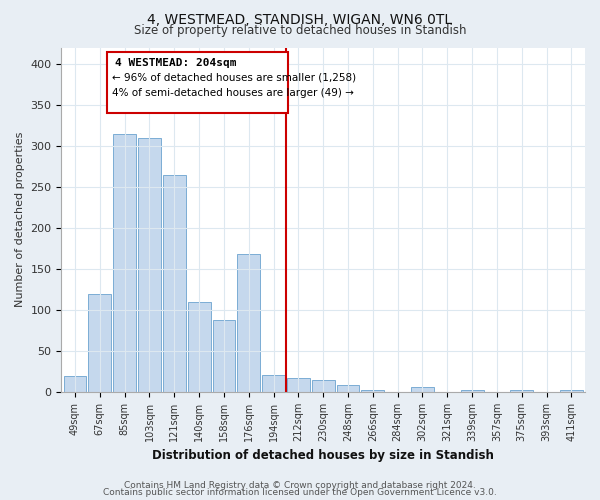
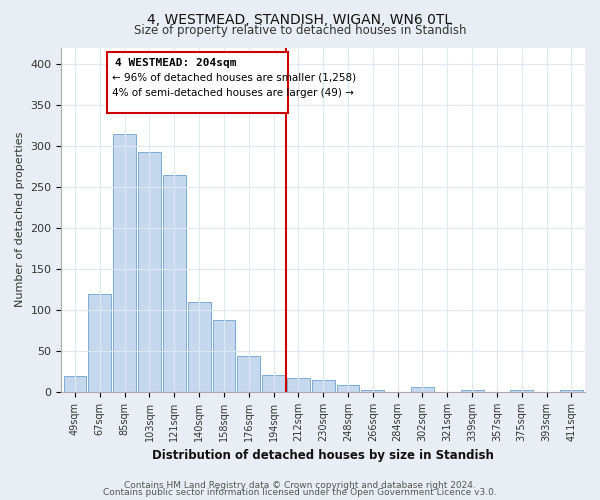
103sqm: 310 -> 293
176sqm: 168 -> 44
